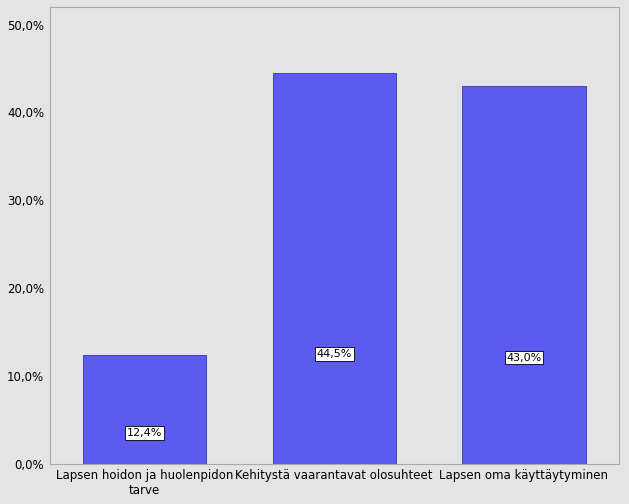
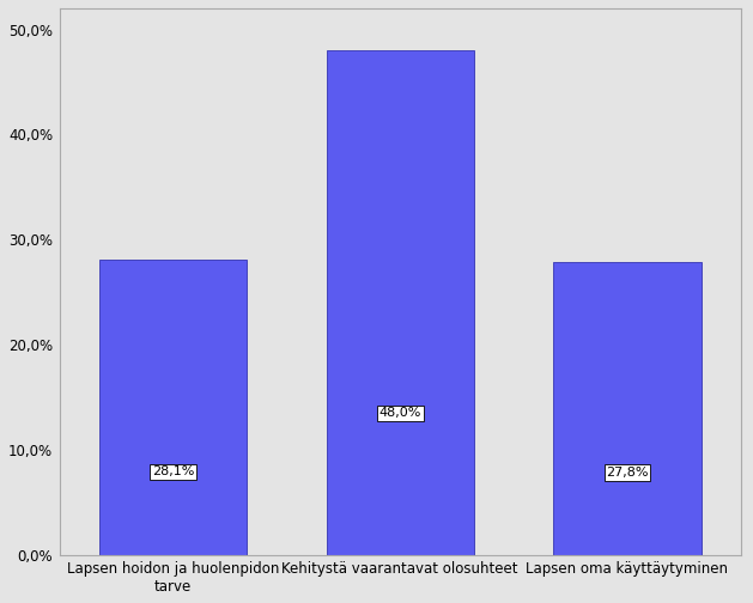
Lapsen hoidon ja huolenpidon tarve: 12,4% -> 28,1%
Kehitystä vaarantavat olosuhteet: 44,5% -> 48,0%
Lapsen oma käyttäytyminen: 43,0% -> 27,8%
